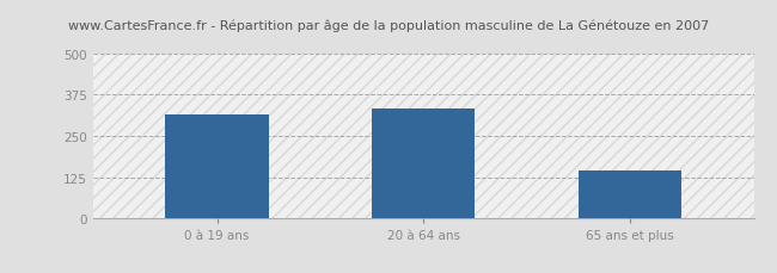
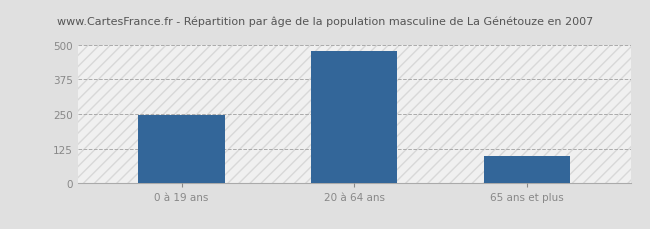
0 à 19 ans: 315 -> 248
20 à 64 ans: 335 -> 477
65 ans et plus: 145 -> 98
